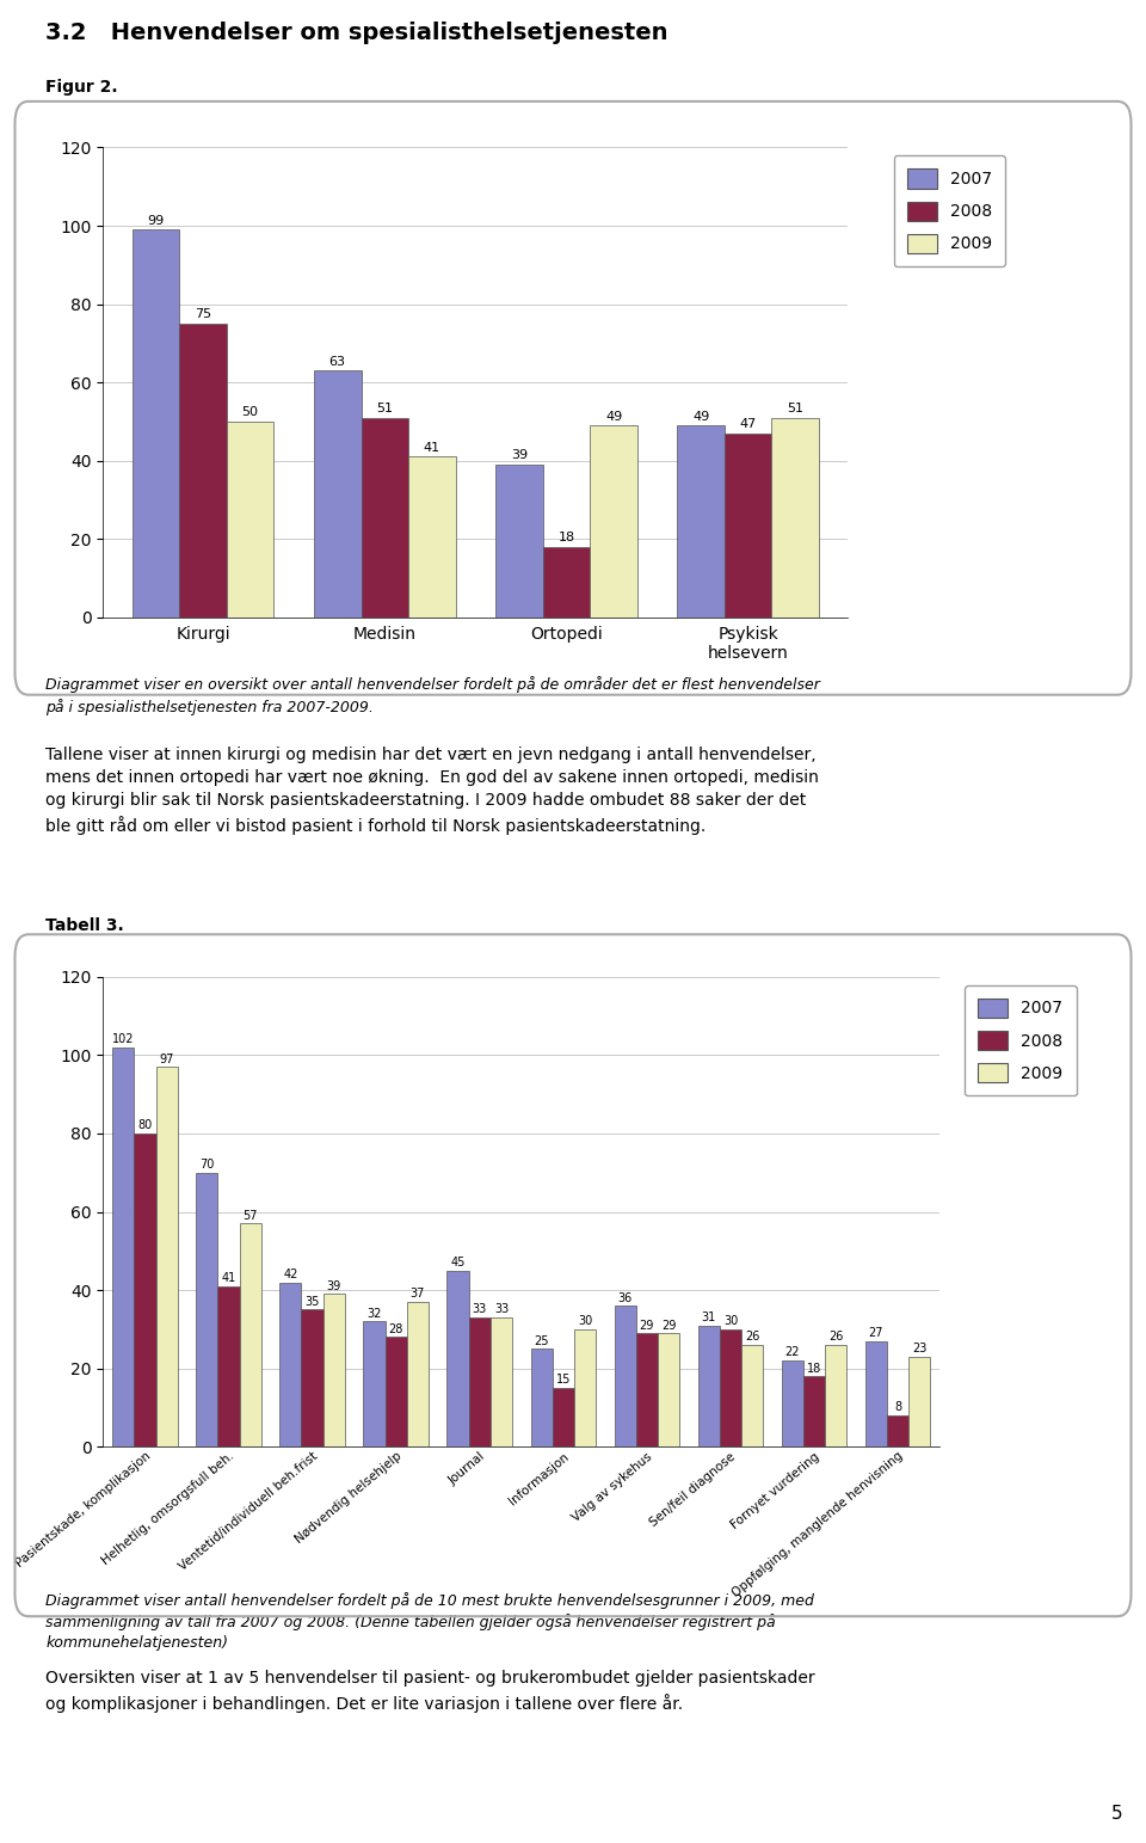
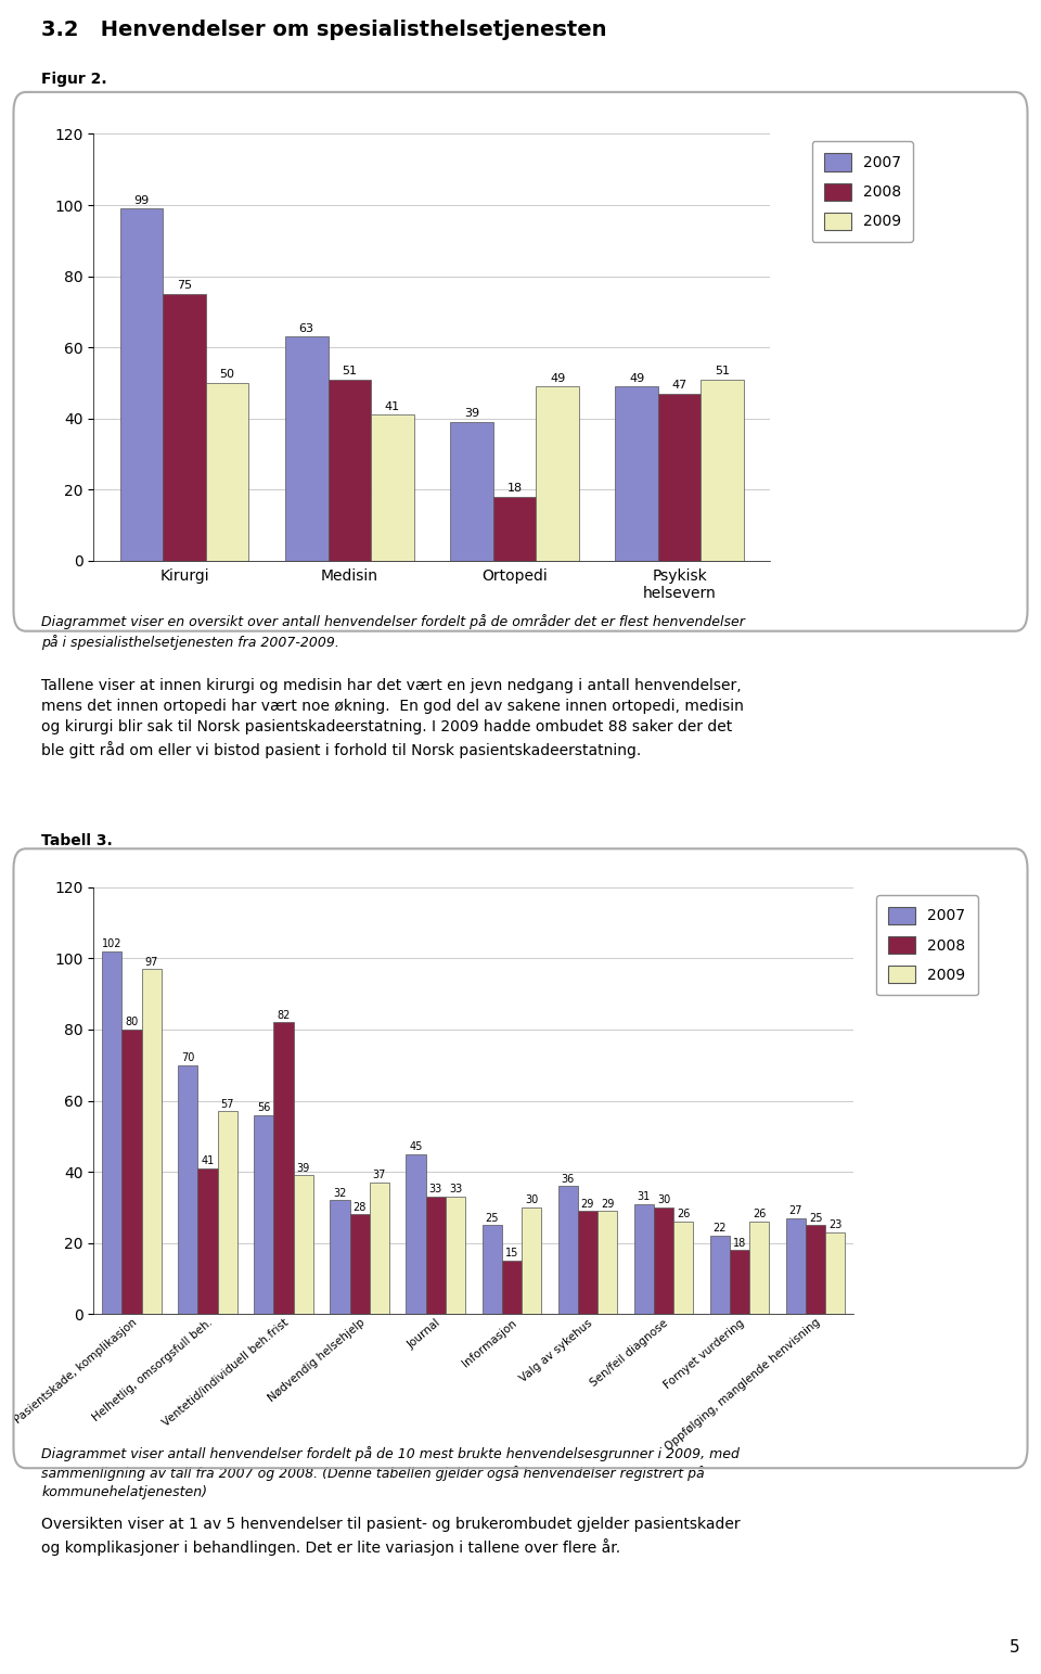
2007/Ventetid/individuell beh.frist: 42 -> 56
2008/Ventetid/individuell beh.frist: 35 -> 82
2008/Oppfølging, manglende henvisning: 8 -> 25
